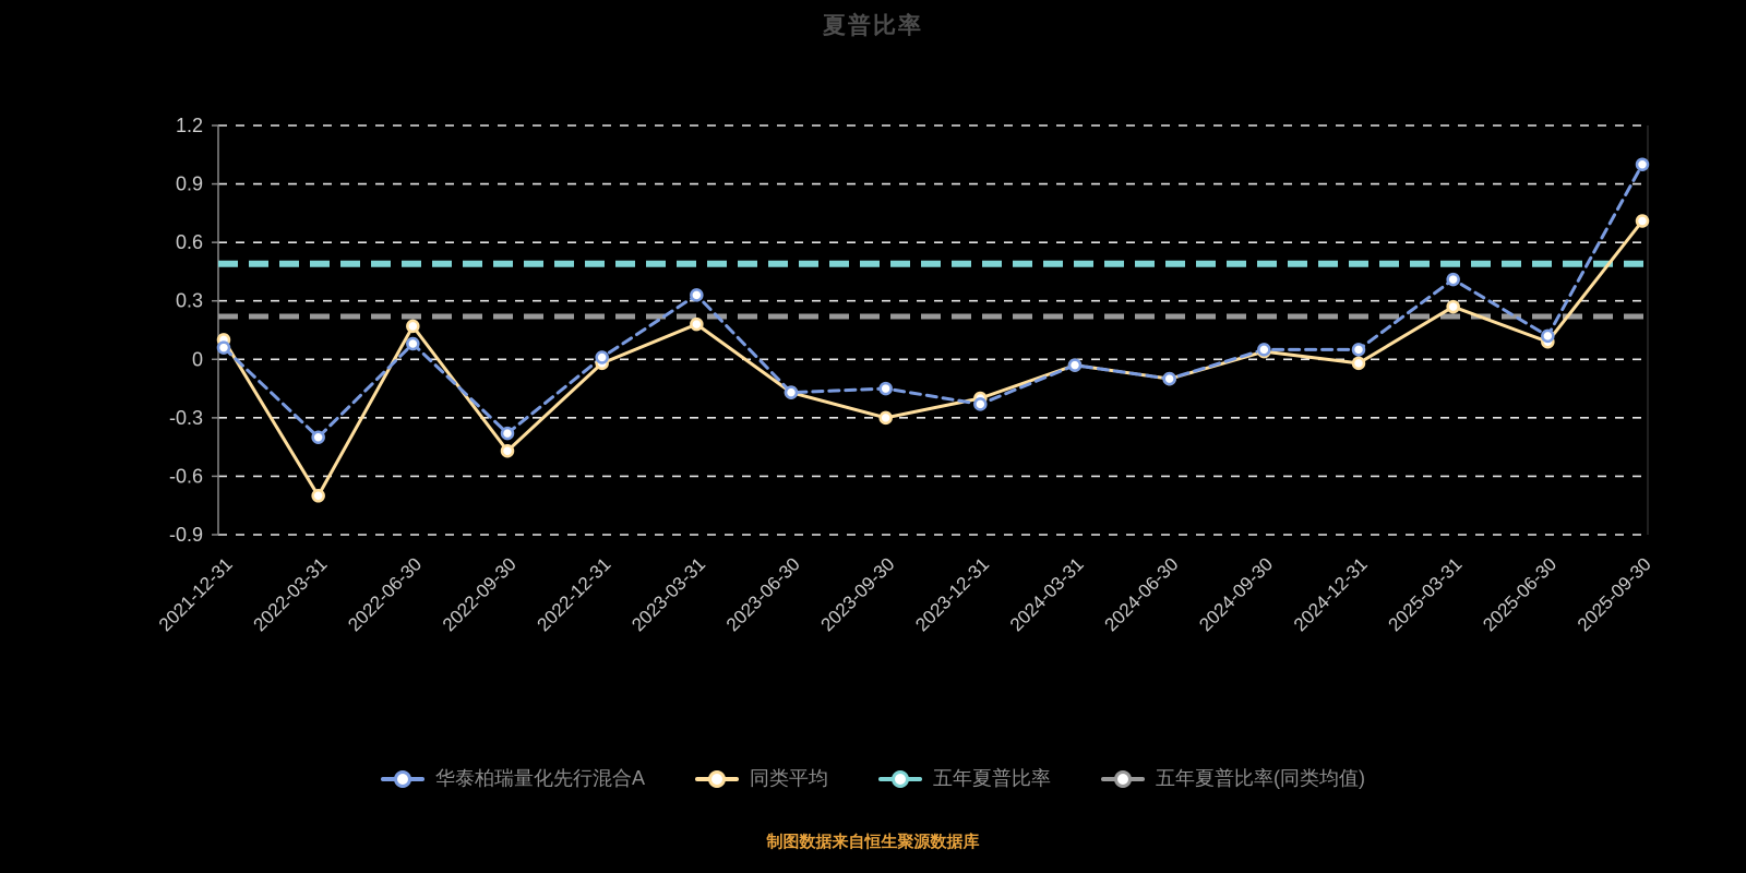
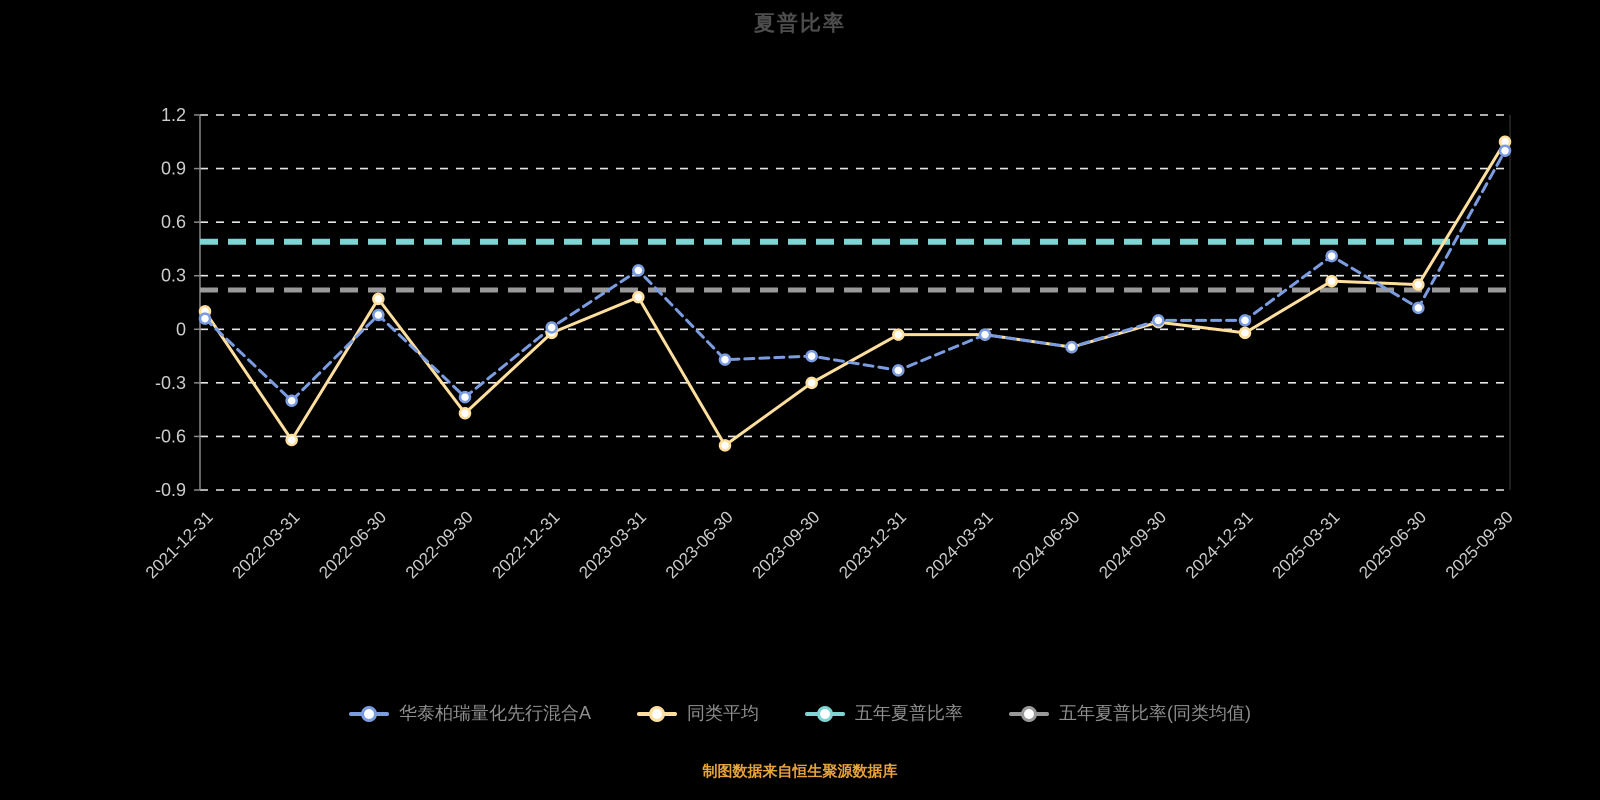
同类平均/2022-03-31: -0.70 -> -0.62
同类平均/2023-06-30: -0.17 -> -0.65
同类平均/2023-12-31: -0.20 -> -0.03
同类平均/2025-06-30: 0.09 -> 0.25
同类平均/2025-09-30: 0.71 -> 1.05
